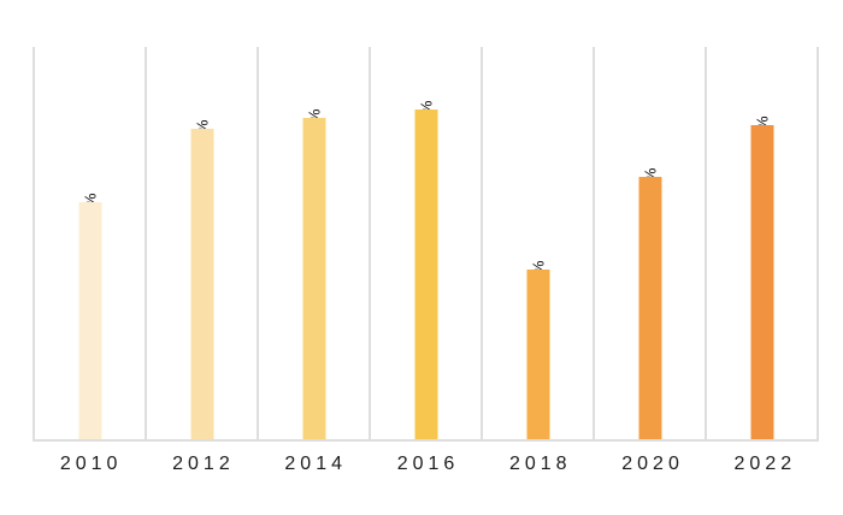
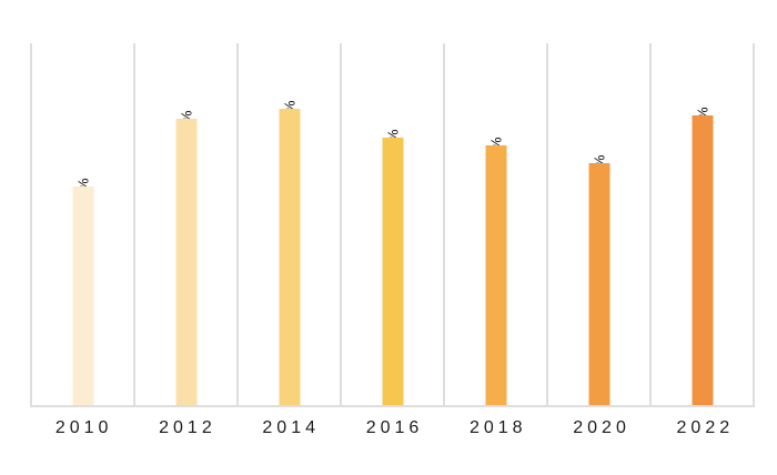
2016: 84,2% -> 74,2%
2018: 43,5% -> 71,9%
